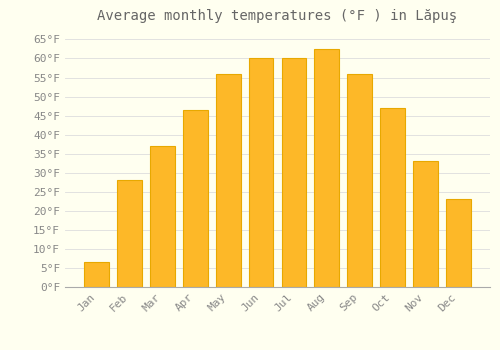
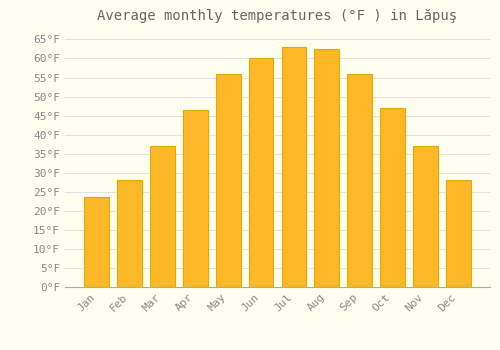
Jan: 6.5°F -> 23.5°F
Jul: 60.0°F -> 63.0°F
Nov: 33.0°F -> 37.0°F
Dec: 23.0°F -> 28.0°F
